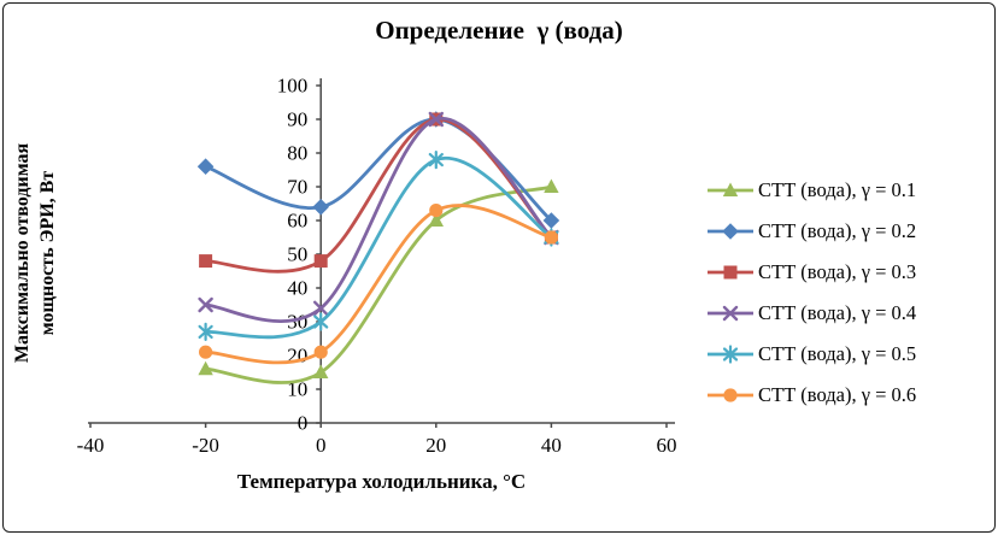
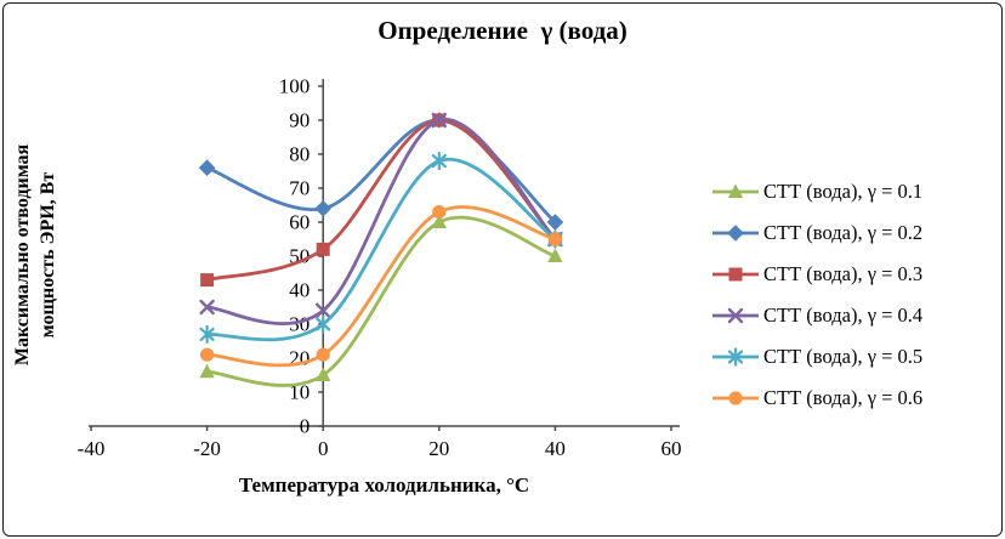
СТТ (вода), γ = 0.3/-20: 48 -> 43
СТТ (вода), γ = 0.3/0: 48 -> 52
СТТ (вода), γ = 0.1/40: 70 -> 50
